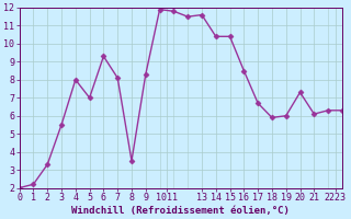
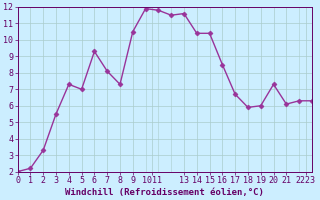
4: 8.0 -> 7.3
8: 3.5 -> 7.3
9: 8.3 -> 10.5
